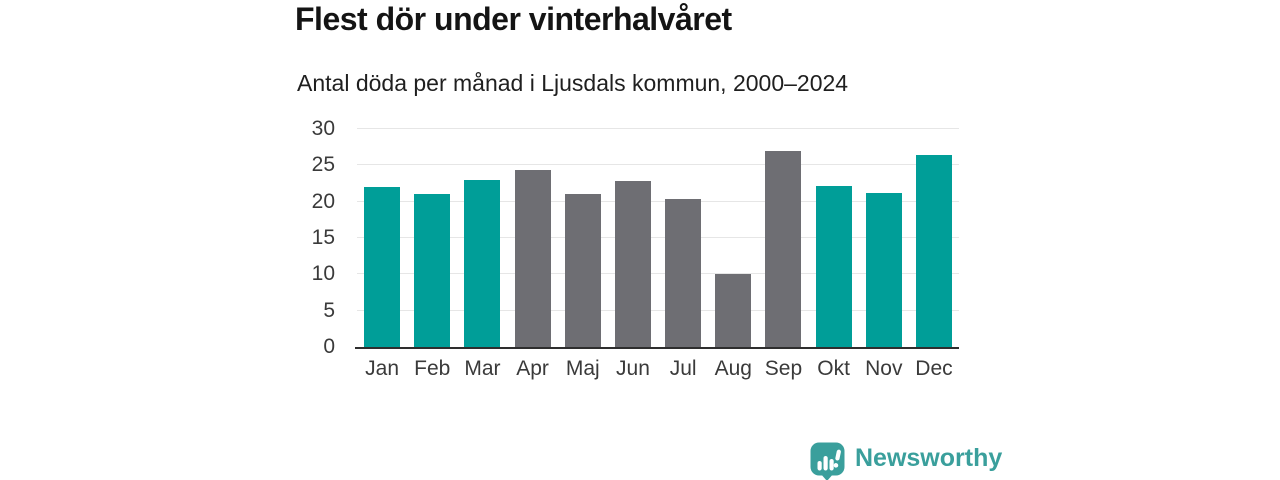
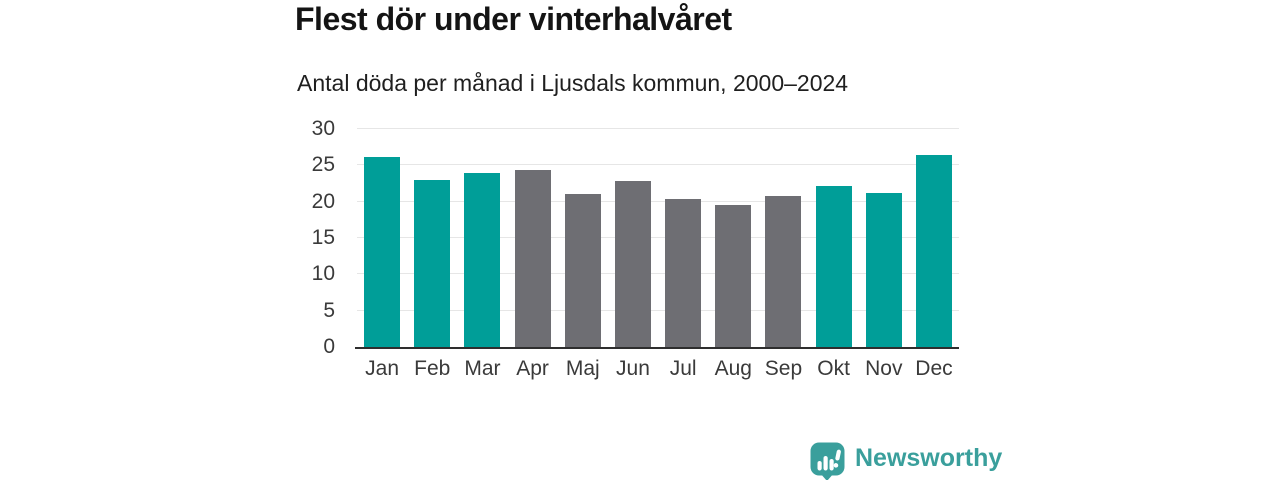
Jan: 22 -> 26
Feb: 21 -> 23
Mar: 23 -> 24
Aug: 10 -> 20
Sep: 27 -> 21
